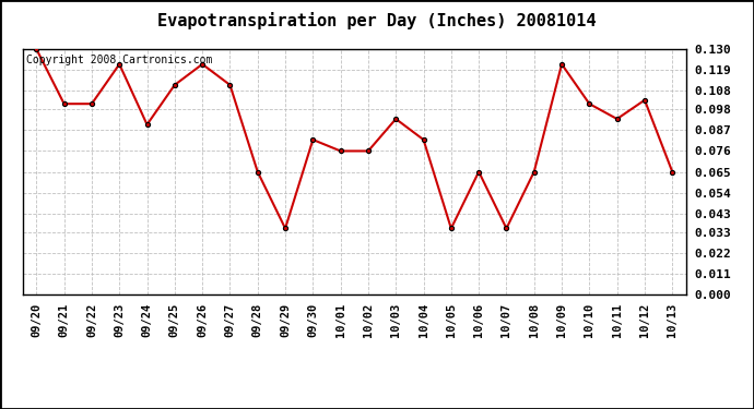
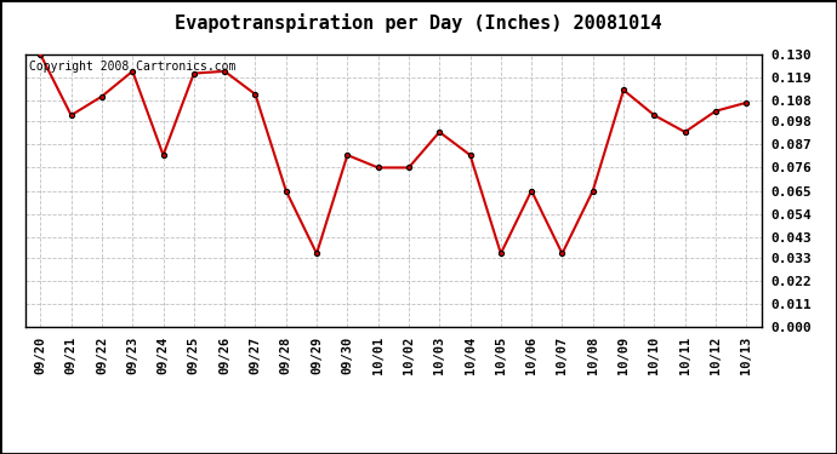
09/22: 0.101 -> 0.110
09/24: 0.090 -> 0.082
09/25: 0.111 -> 0.121
10/09: 0.122 -> 0.113
10/13: 0.065 -> 0.107
